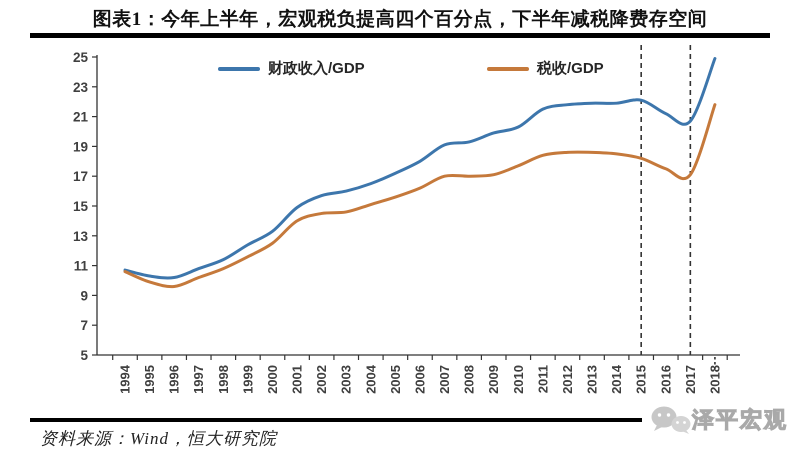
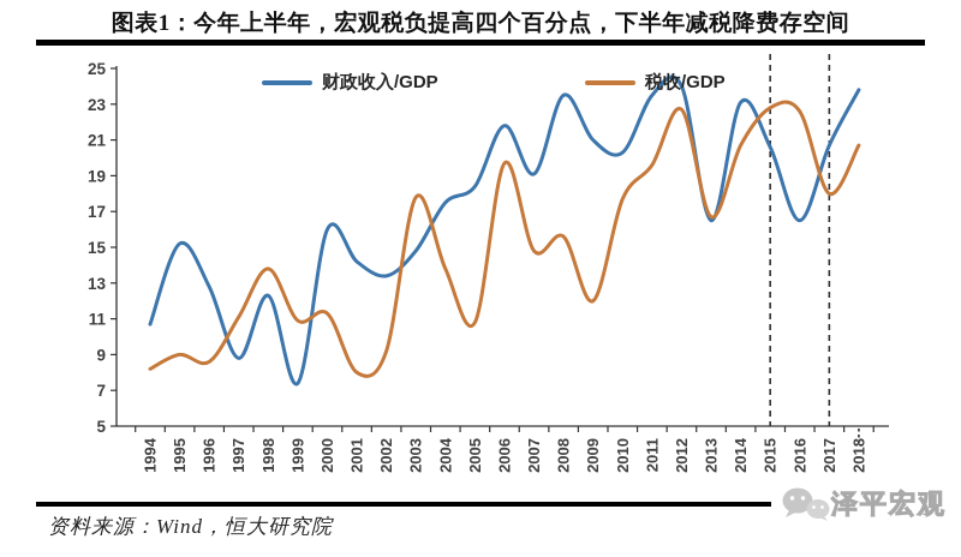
税收/GDP/1994: 10.6 -> 8.2
财政收入/GDP/1995: 10.3 -> 15.2
税收/GDP/1995: 9.9 -> 9.0
财政收入/GDP/1996: 10.2 -> 12.8
税收/GDP/1996: 9.6 -> 8.6
财政收入/GDP/1997: 10.8 -> 8.8
税收/GDP/1997: 10.2 -> 11.1
财政收入/GDP/1998: 11.4 -> 12.3
税收/GDP/1998: 10.8 -> 13.8
财政收入/GDP/1999: 12.4 -> 7.4
税收/GDP/1999: 11.6 -> 10.9
财政收入/GDP/2000: 13.3 -> 16.0
税收/GDP/2000: 12.5 -> 11.3
财政收入/GDP/2001: 14.9 -> 14.2
税收/GDP/2001: 14.0 -> 8.0
财政收入/GDP/2002: 15.7 -> 13.4
税收/GDP/2002: 14.5 -> 9.2
财政收入/GDP/2003: 16.0 -> 14.8
税收/GDP/2003: 14.6 -> 17.8
财政收入/GDP/2004: 16.5 -> 17.5
税收/GDP/2004: 15.1 -> 13.8
财政收入/GDP/2005: 17.2 -> 18.4
税收/GDP/2005: 15.6 -> 10.8
财政收入/GDP/2006: 18.0 -> 21.8
税收/GDP/2006: 16.2 -> 19.7
税收/GDP/2007: 17.0 -> 14.8
财政收入/GDP/2008: 19.3 -> 23.5
税收/GDP/2008: 17.0 -> 15.6
财政收入/GDP/2009: 19.9 -> 21.0
税收/GDP/2009: 17.1 -> 12.0
财政收入/GDP/2011: 21.5 -> 23.5
税收/GDP/2011: 18.4 -> 19.6
财政收入/GDP/2012: 21.8 -> 24.0
税收/GDP/2012: 18.6 -> 22.7
财政收入/GDP/2013: 21.9 -> 16.5
税收/GDP/2013: 18.6 -> 16.7
财政收入/GDP/2014: 21.9 -> 23.1
税收/GDP/2014: 18.5 -> 20.7
财政收入/GDP/2015: 22.1 -> 20.6
税收/GDP/2015: 18.2 -> 22.8
财政收入/GDP/2016: 21.2 -> 16.5
税收/GDP/2016: 17.5 -> 22.6
税收/GDP/2017: 17.1 -> 18.0
财政收入/GDP/2018: 24.9 -> 23.8
税收/GDP/2018: 21.8 -> 20.7
